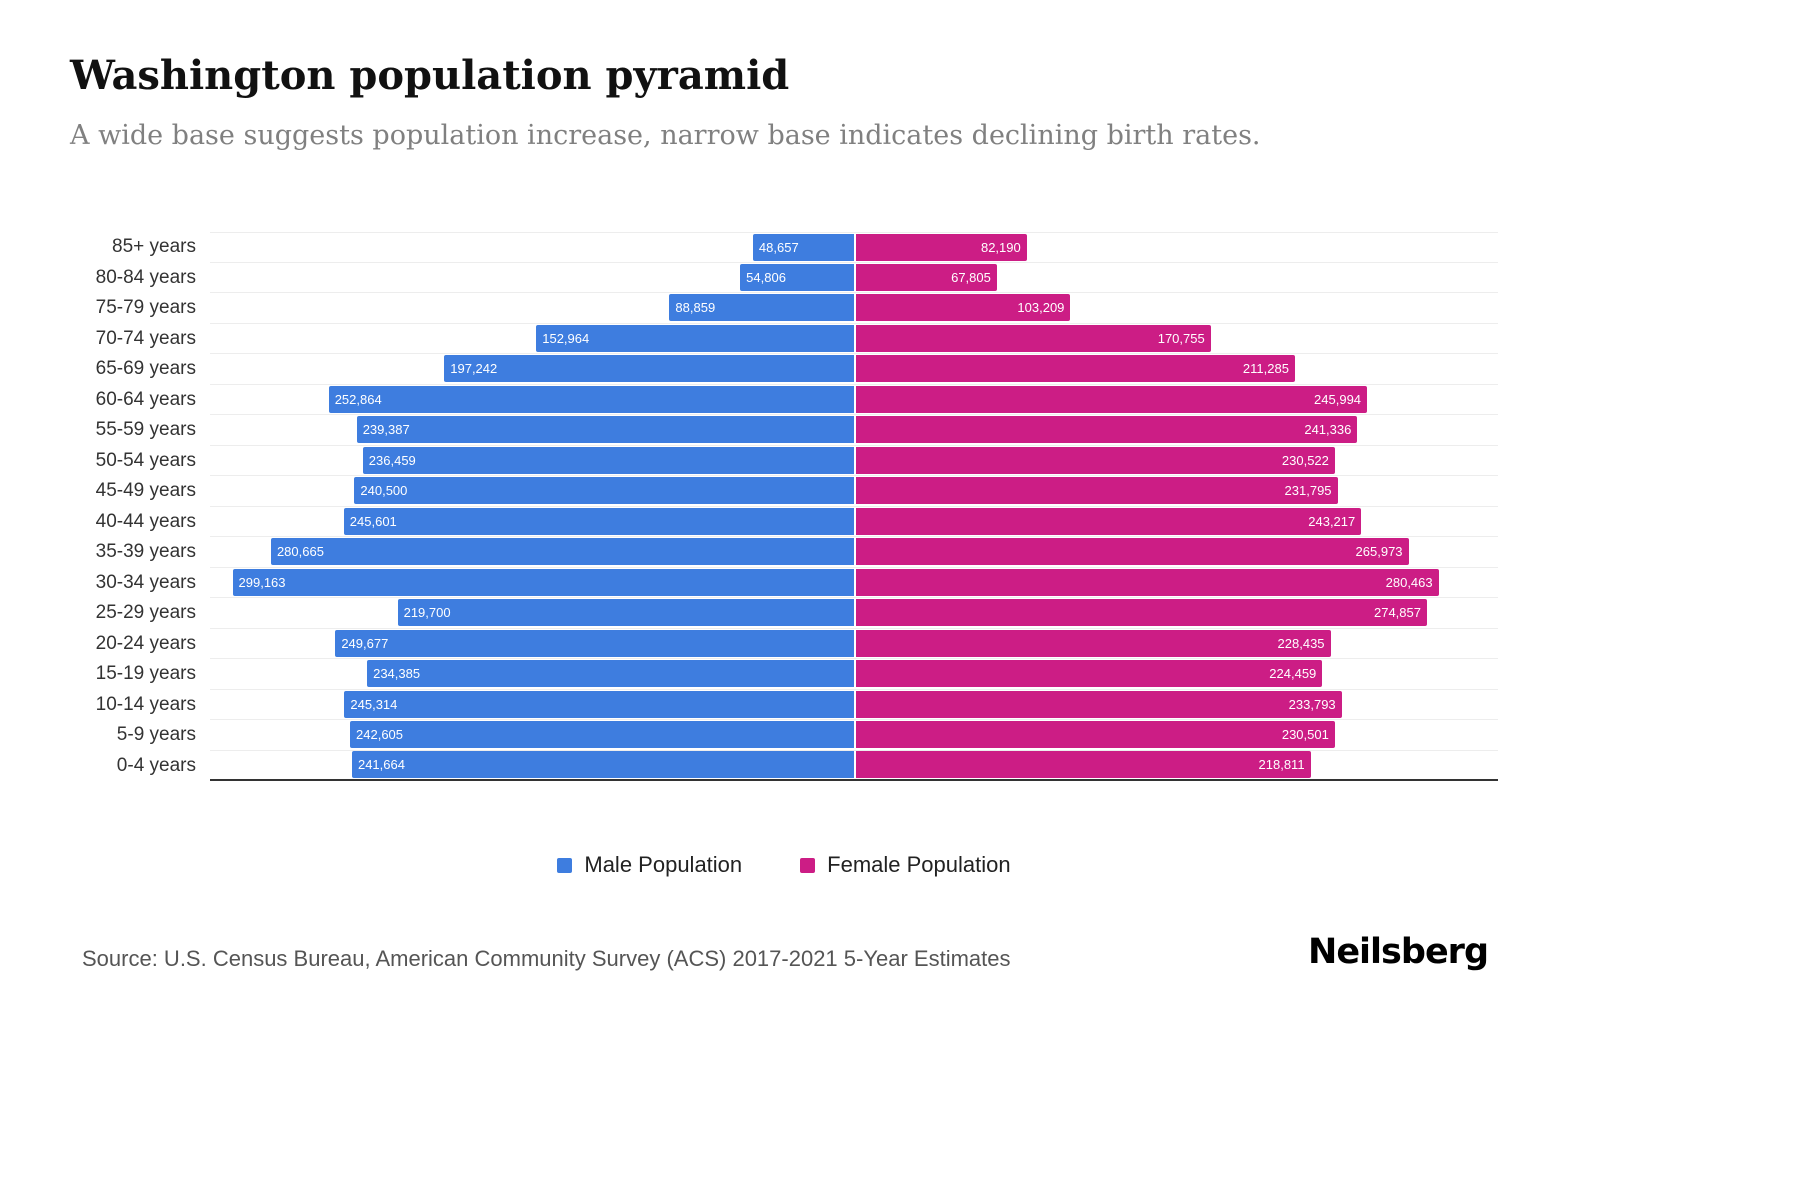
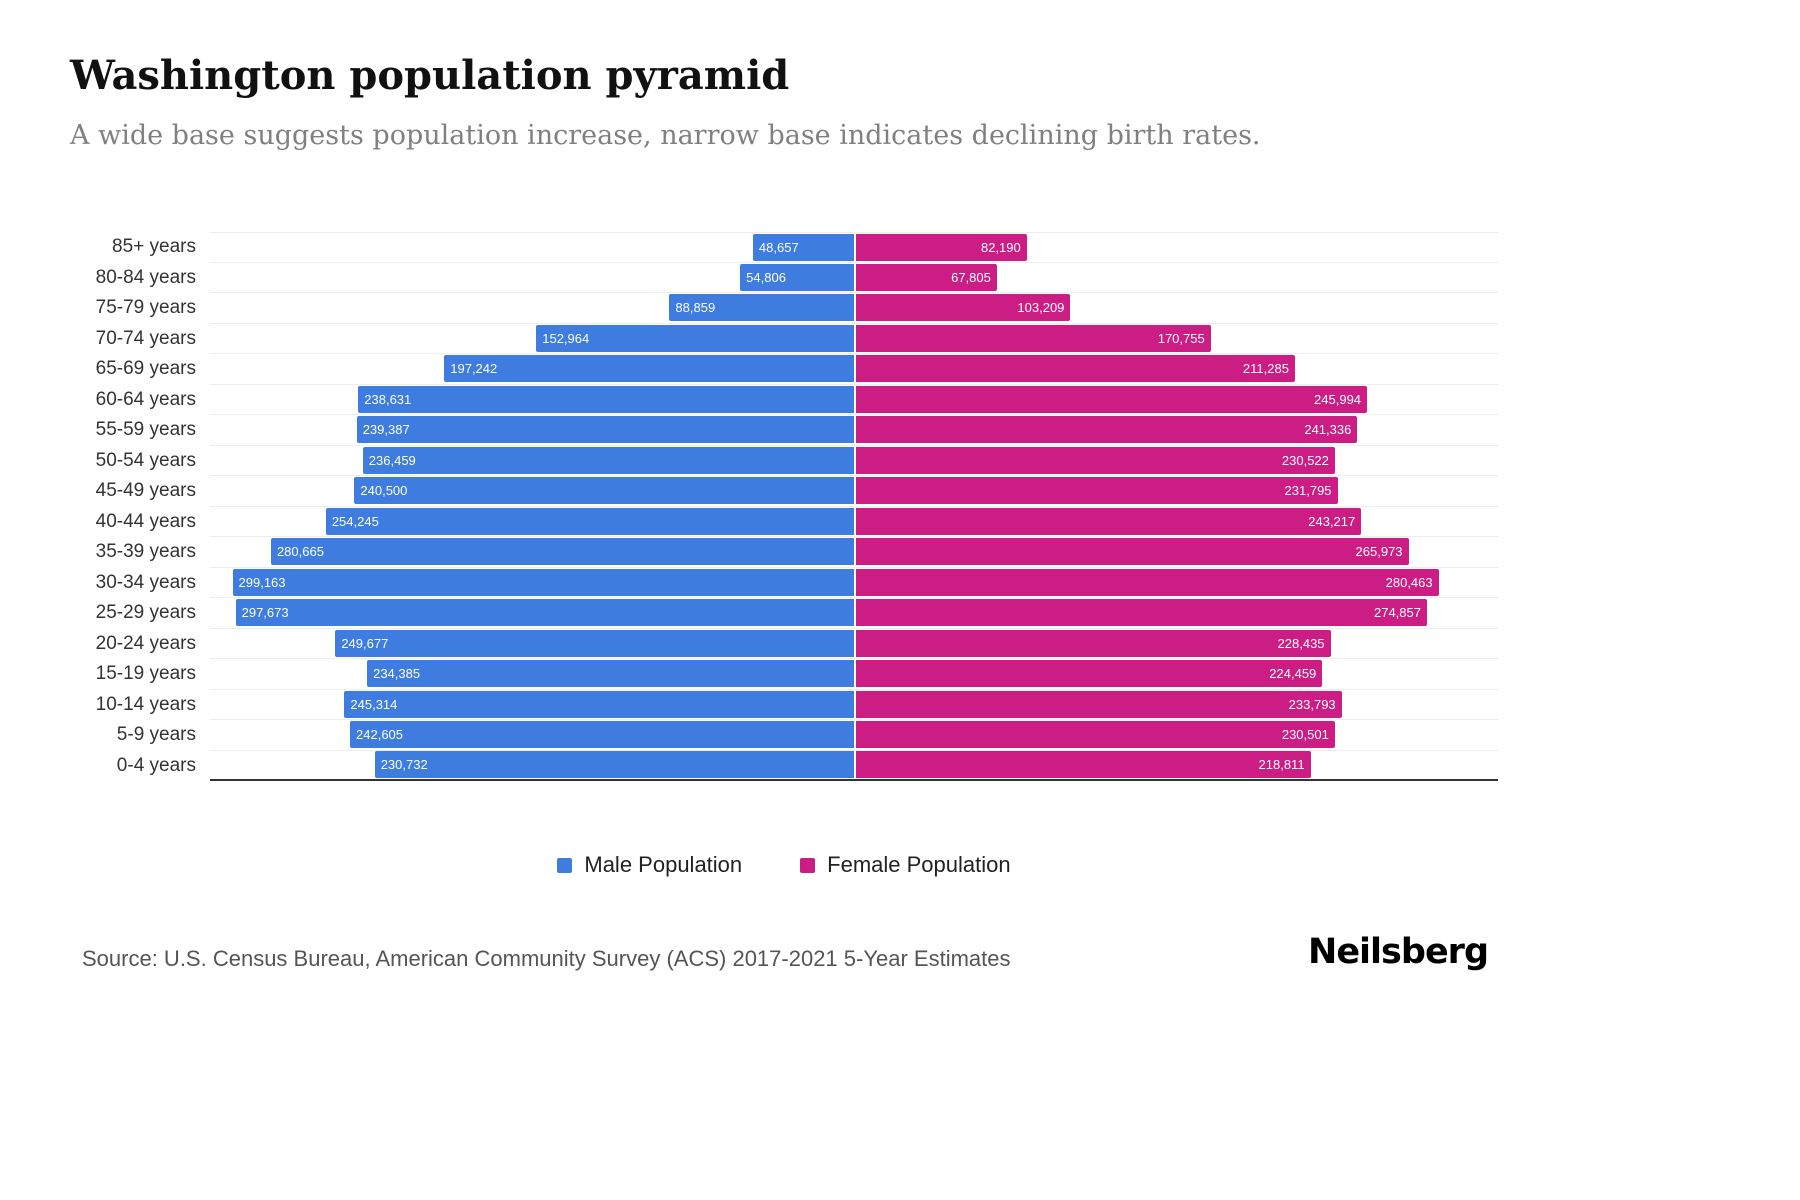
Male Population/60-64 years: 252,864 -> 238,631
Male Population/40-44 years: 245,601 -> 254,245
Male Population/25-29 years: 219,700 -> 297,673
Male Population/0-4 years: 241,664 -> 230,732
